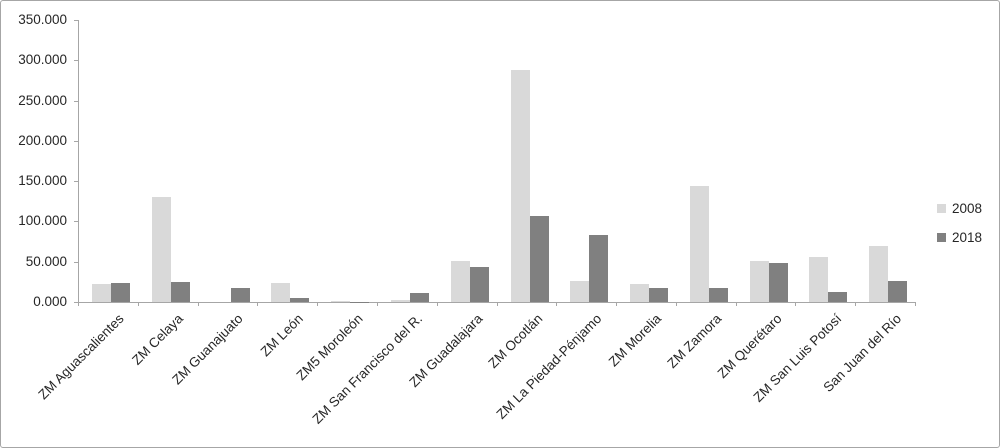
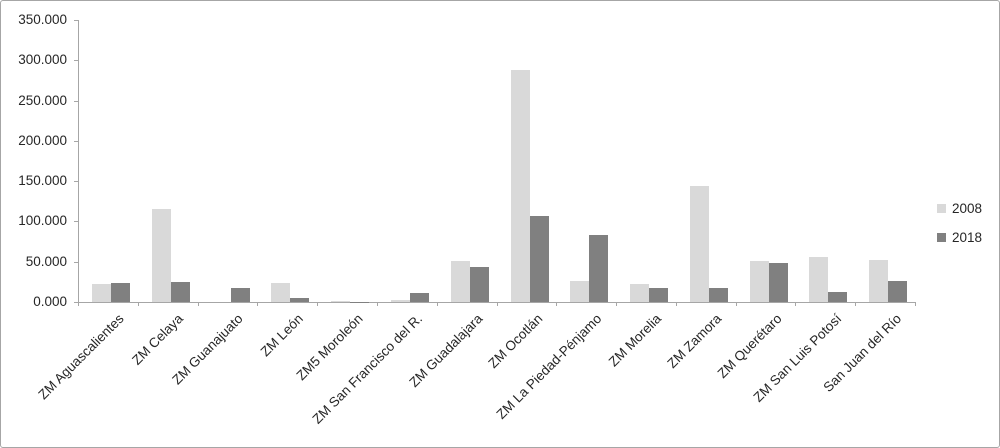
2008/ZM Celaya: 130 -> 120
2008/San Juan del Río: 70 -> 50
